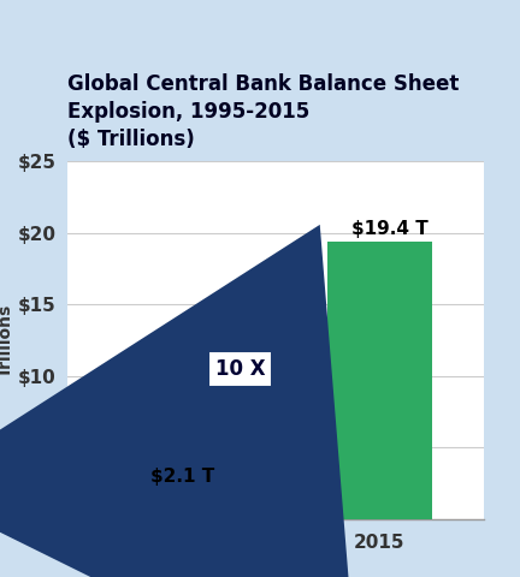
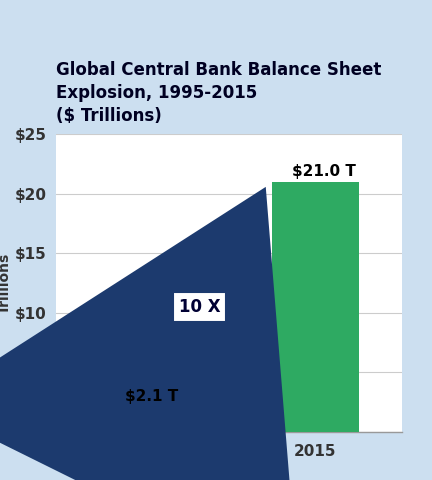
2015: $19.4 -> $21.0
